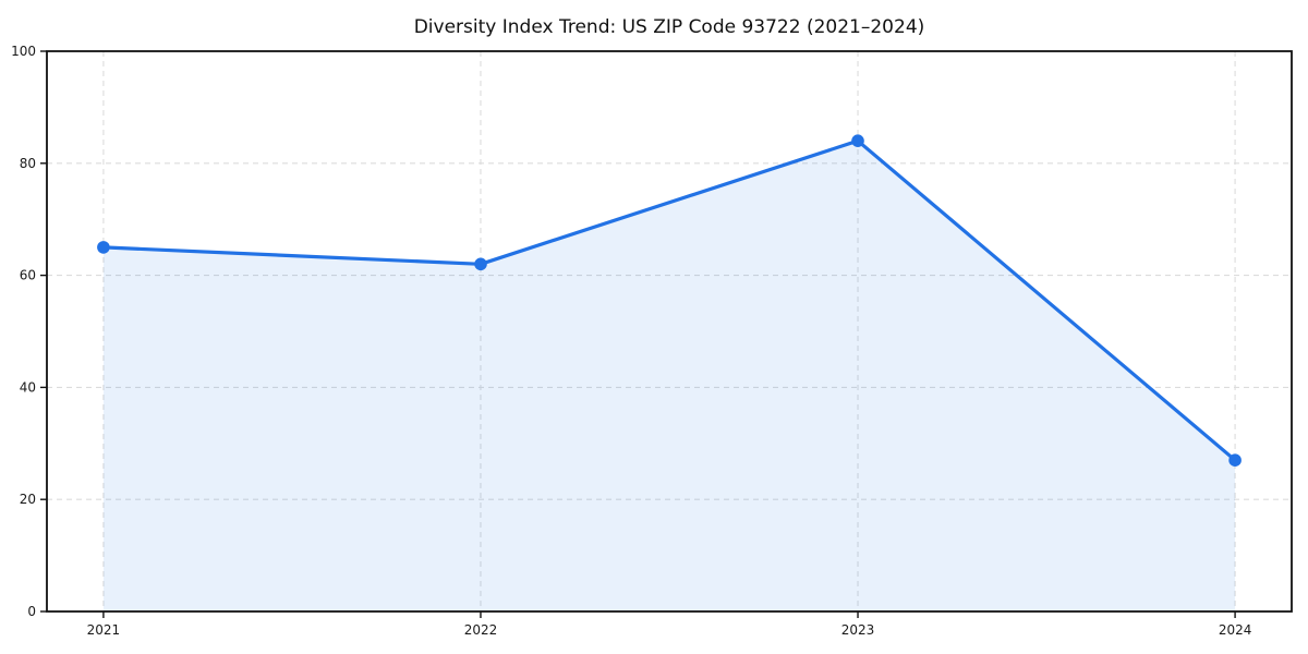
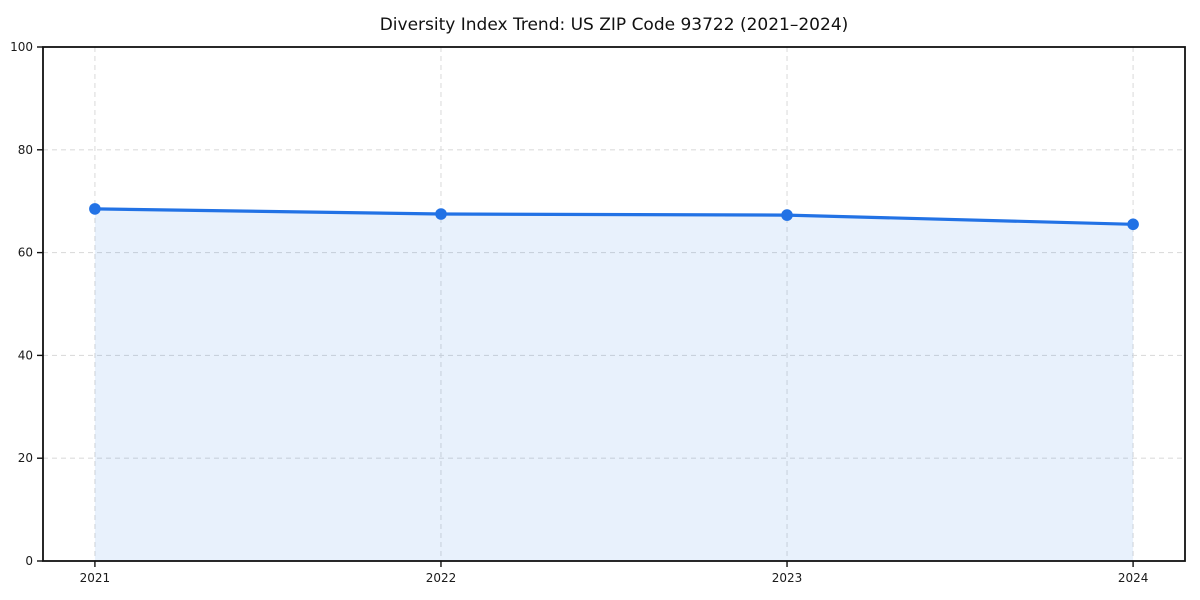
2021: 65 -> 68
2022: 62 -> 68
2023: 84 -> 67
2024: 27 -> 66
